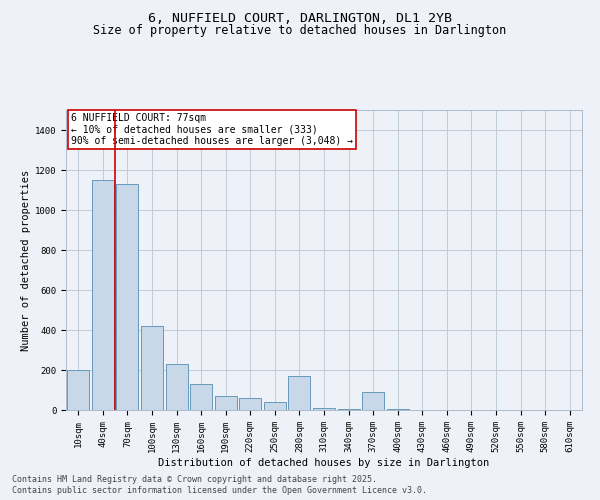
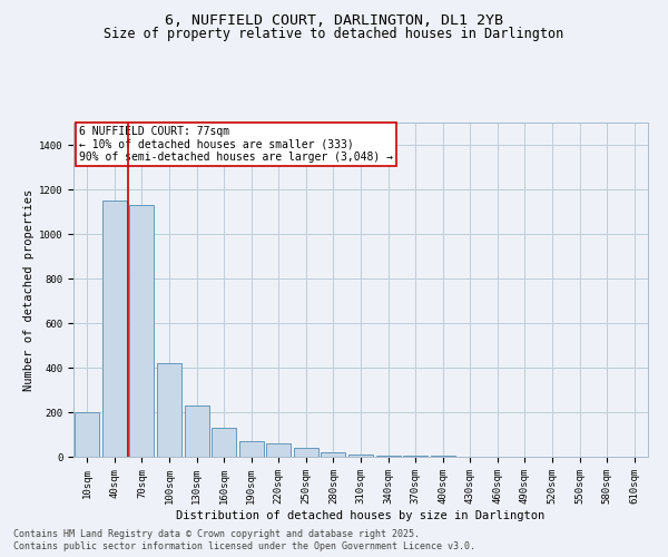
280sqm: 170 -> 20
370sqm: 90 -> 5
